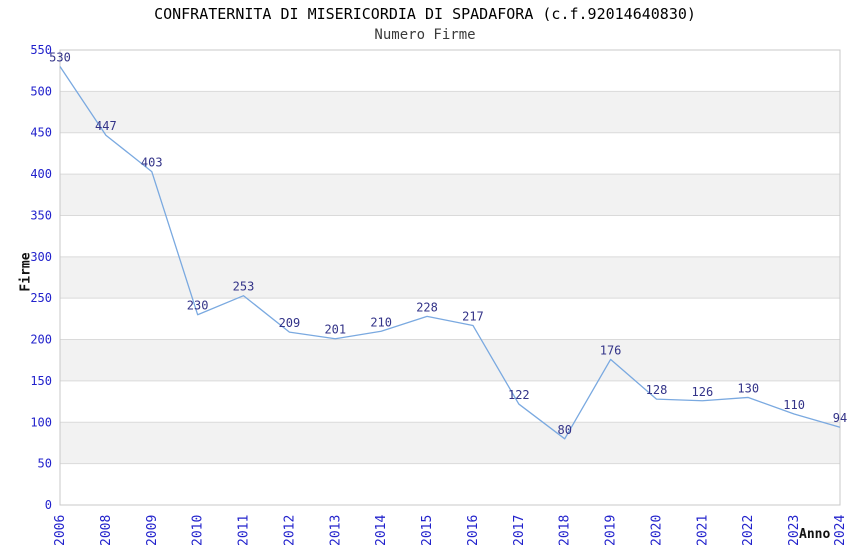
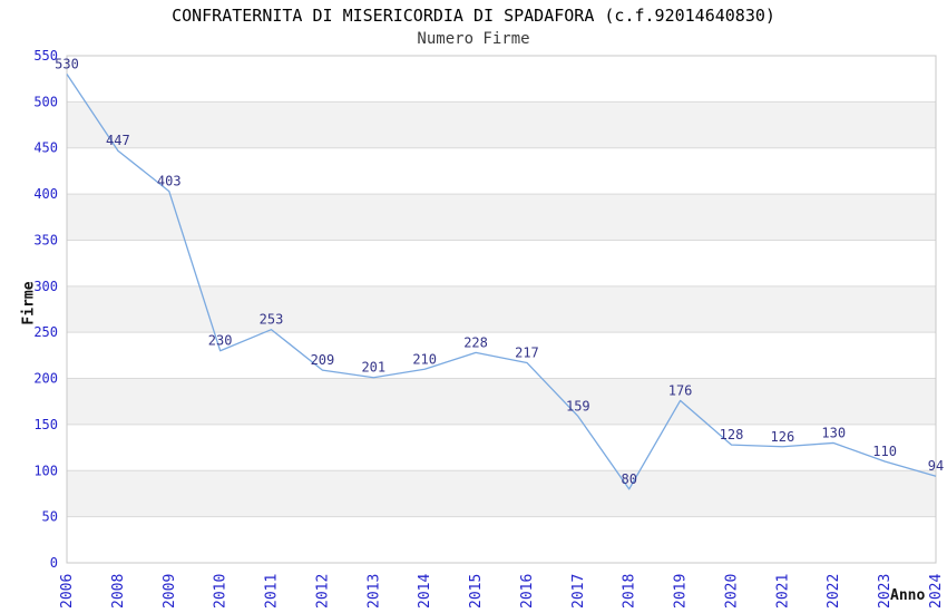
2017: 122 -> 159
